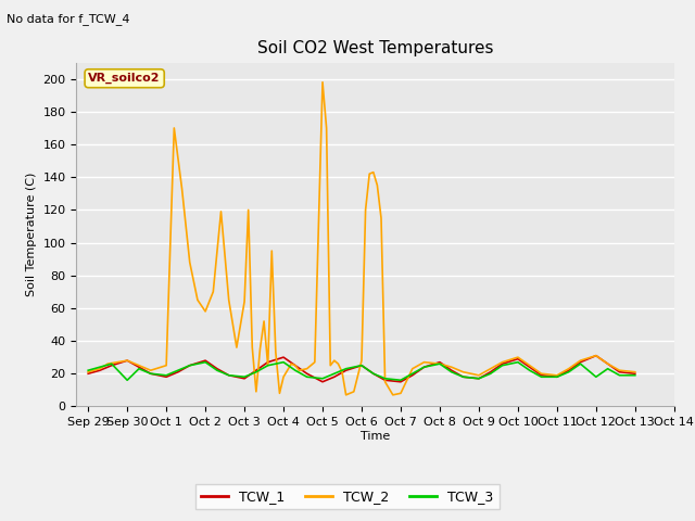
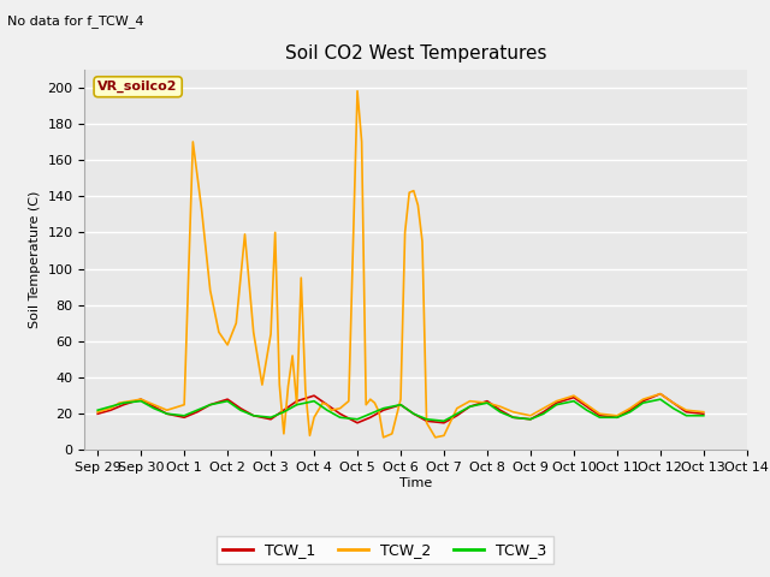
TCW_3/Sep 30: 16 -> 27
TCW_3/Oct 12: 18 -> 28
